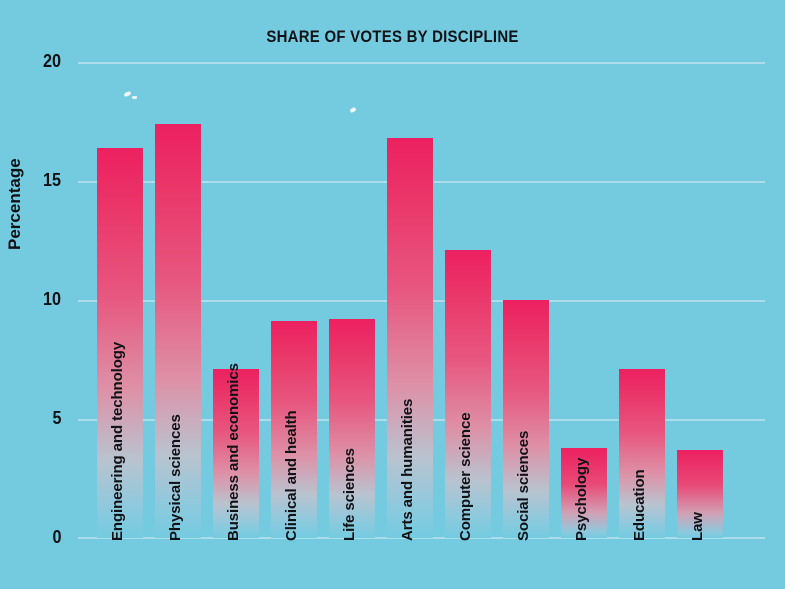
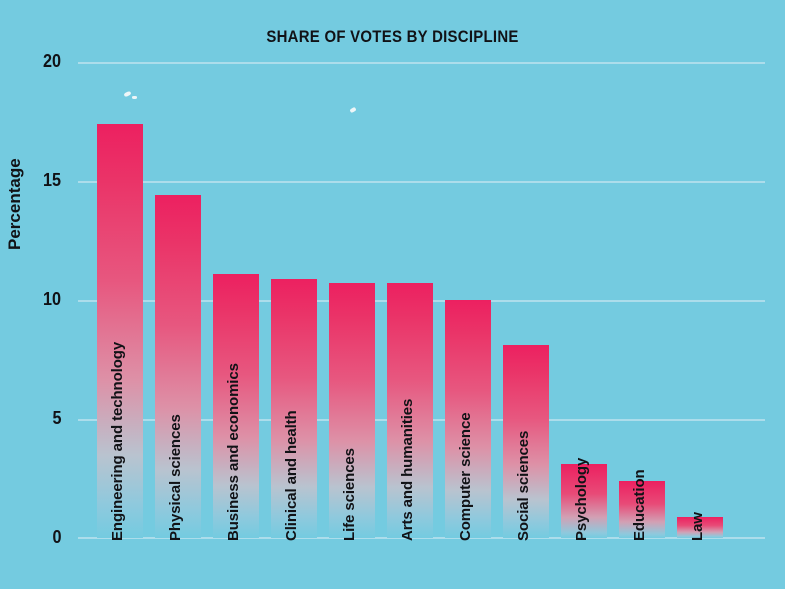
Engineering and technology: 16.4 -> 17.4
Physical sciences: 17.4 -> 14.4
Business and economics: 7.1 -> 11.1
Clinical and health: 9.1 -> 10.9
Life sciences: 9.2 -> 10.7
Arts and humanities: 16.8 -> 10.7
Computer science: 12.1 -> 10.0
Social sciences: 10.0 -> 8.1
Psychology: 3.8 -> 3.1
Education: 7.1 -> 2.4
Law: 3.7 -> 0.9
